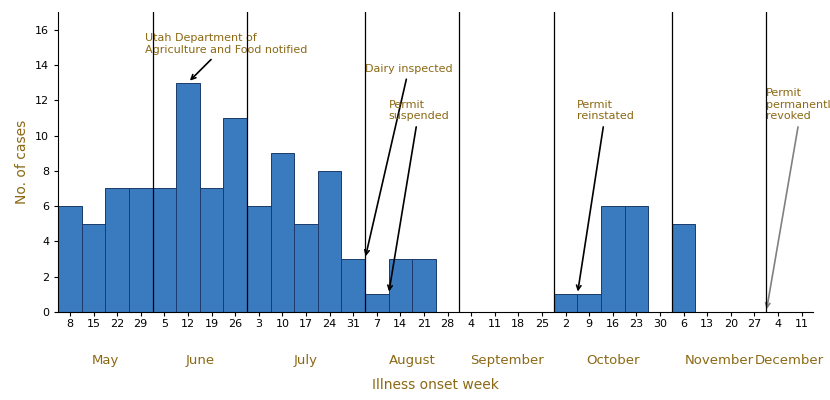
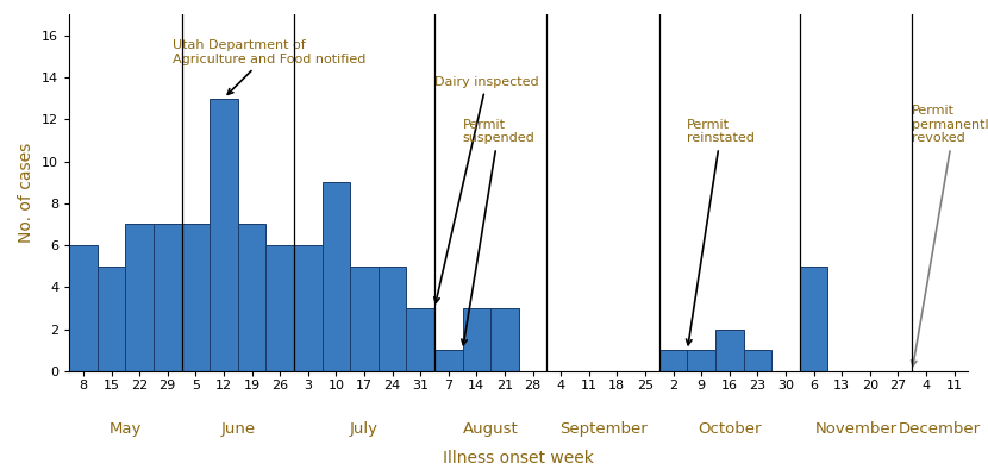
26: 11 -> 6
24: 8 -> 5
16: 6 -> 2
23: 6 -> 1
